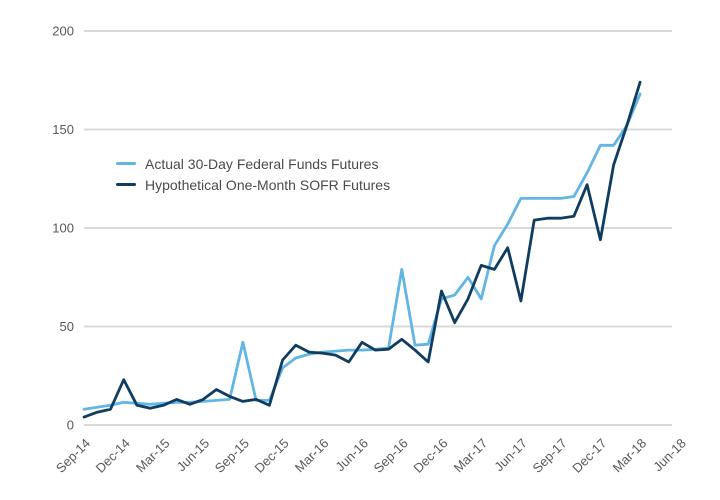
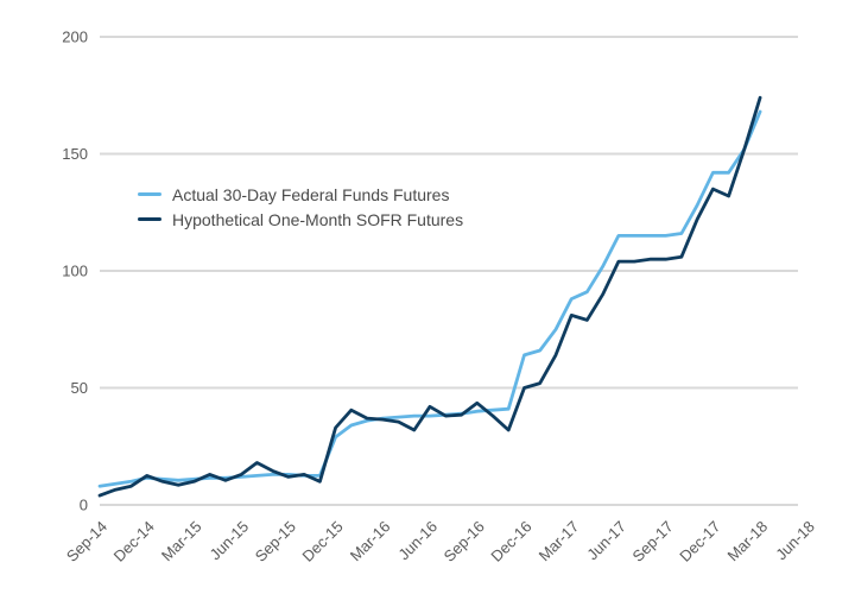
Hypothetical One-Month SOFR Futures/Dec-14: 23 -> 12
Actual 30-Day Federal Funds Futures/Sep-15: 42 -> 13
Actual 30-Day Federal Funds Futures/Sep-16: 79 -> 40
Hypothetical One-Month SOFR Futures/Dec-16: 68 -> 50
Actual 30-Day Federal Funds Futures/Mar-17: 64 -> 88
Hypothetical One-Month SOFR Futures/Jun-17: 63 -> 104
Hypothetical One-Month SOFR Futures/Dec-17: 94 -> 135
